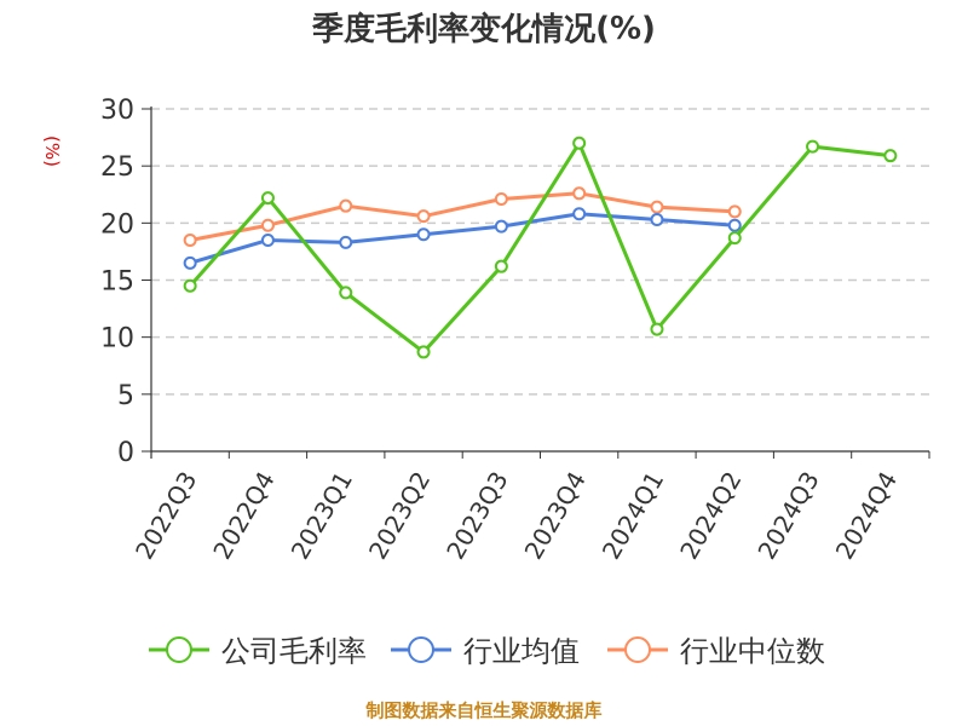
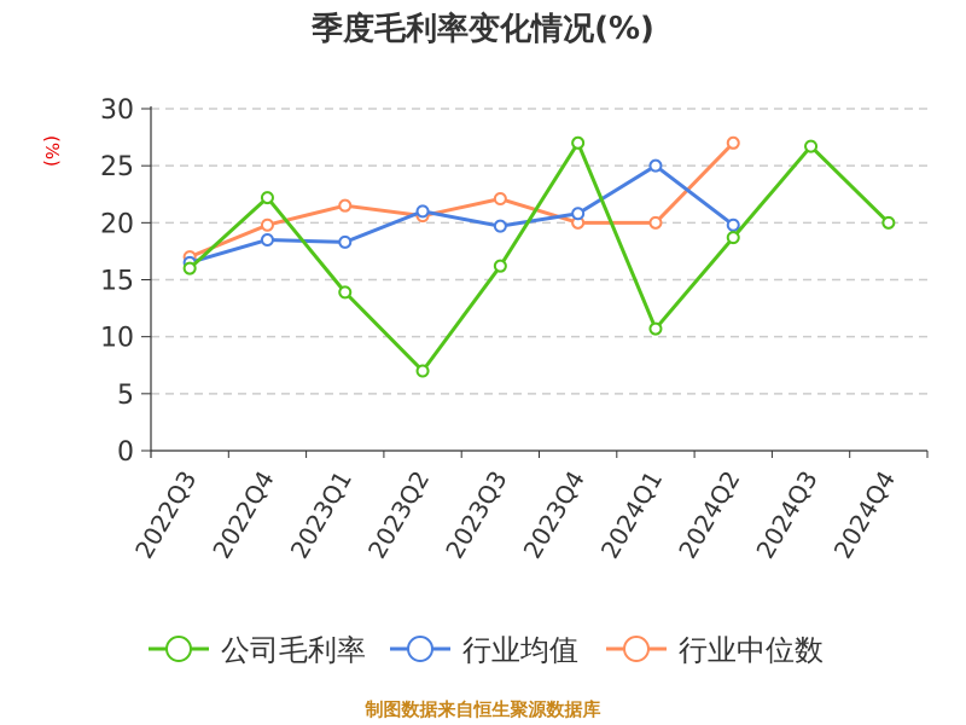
公司毛利率/2022Q3: 14 -> 16
行业中位数/2022Q3: 18 -> 17
公司毛利率/2023Q2: 9 -> 7
行业均值/2023Q2: 19 -> 21
行业中位数/2023Q4: 23 -> 20
行业均值/2024Q1: 20 -> 25
行业中位数/2024Q1: 21 -> 20
行业中位数/2024Q2: 21 -> 27
公司毛利率/2024Q4: 26 -> 20
